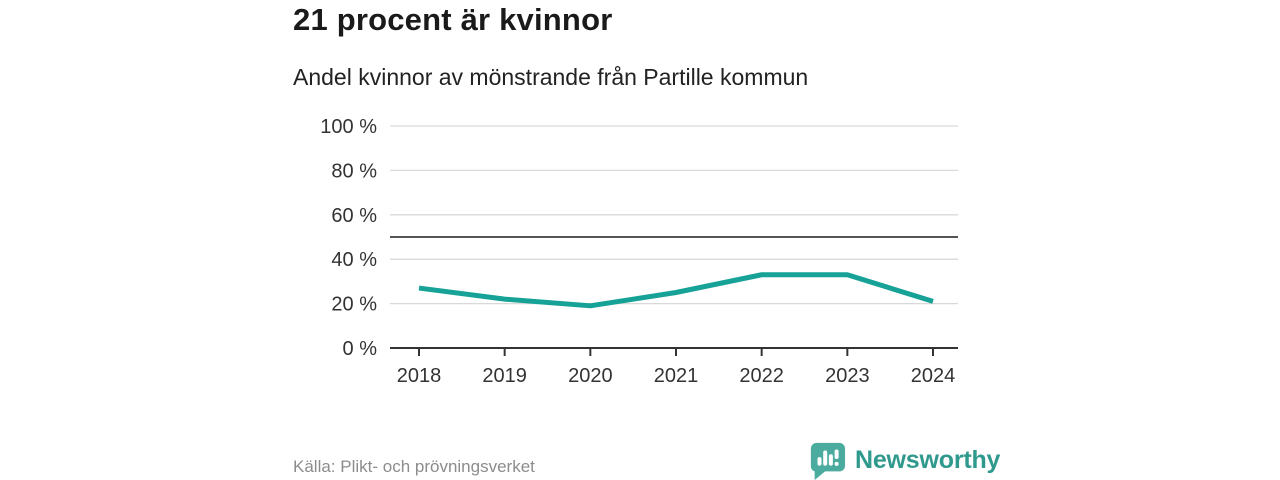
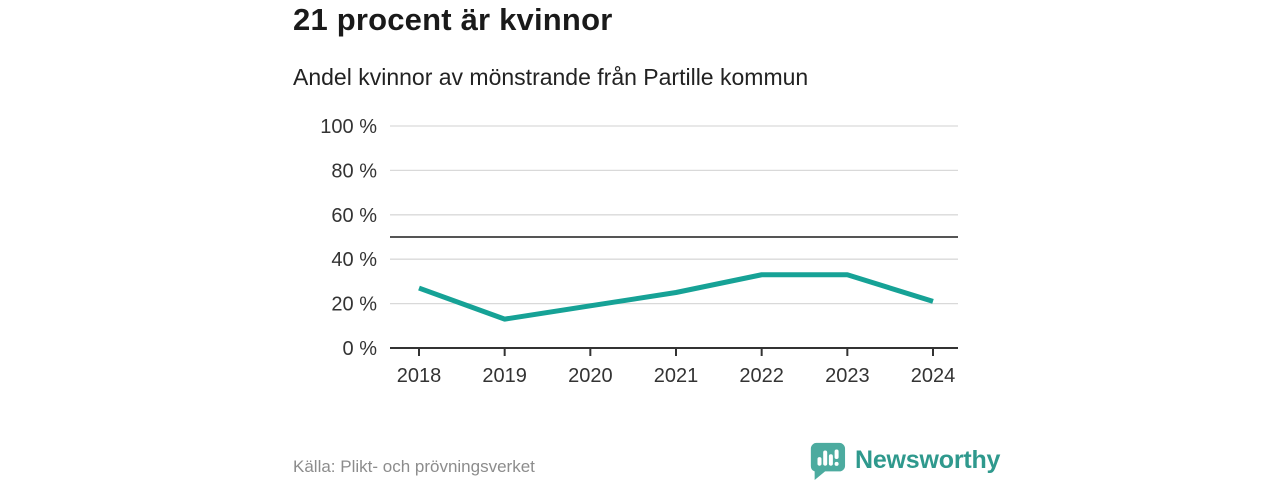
2019: 22% -> 13%
